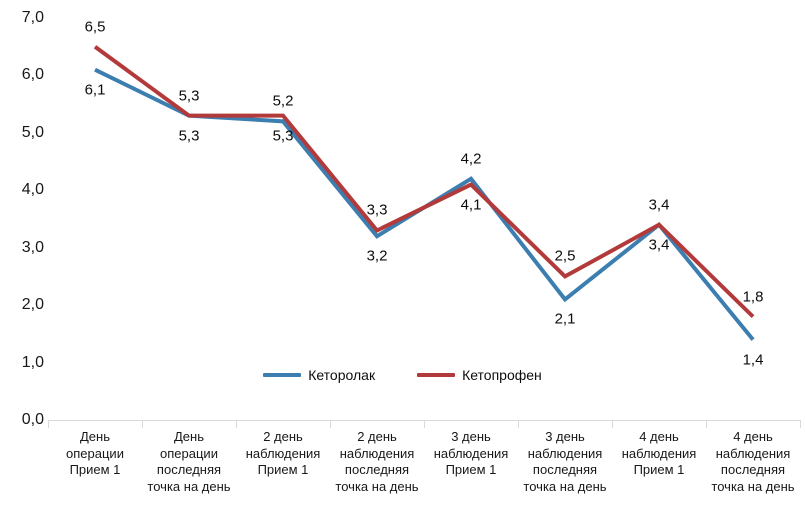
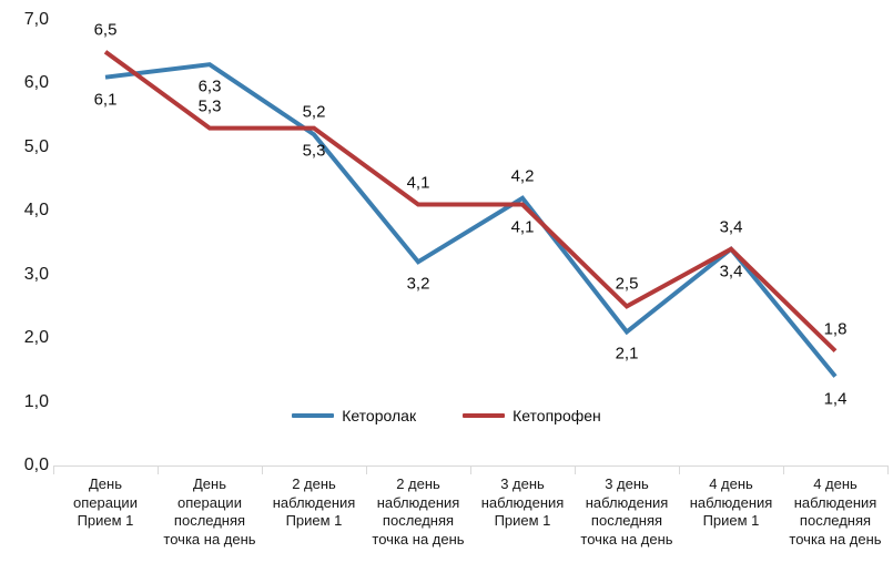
Кеторолак/День операции последняя точка на день: 5,3 -> 6,3
Кетопрофен/2 день наблюдения последняя точка на день: 3,3 -> 4,1
